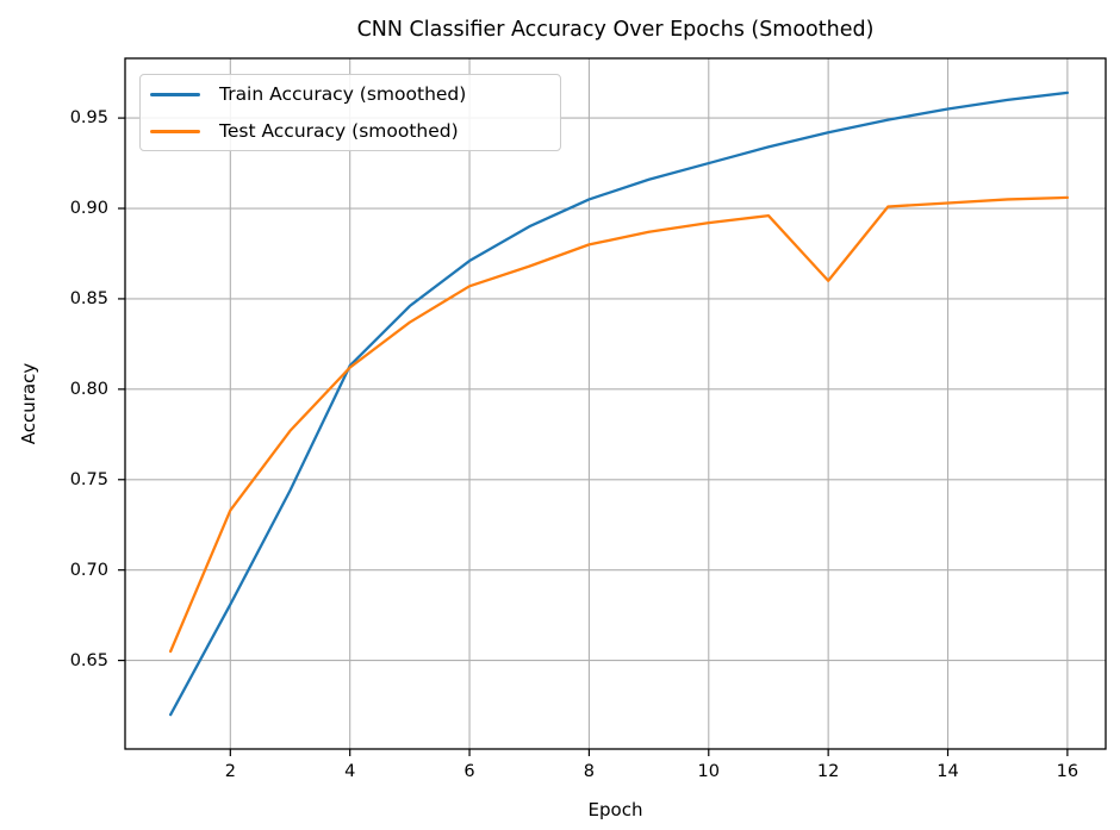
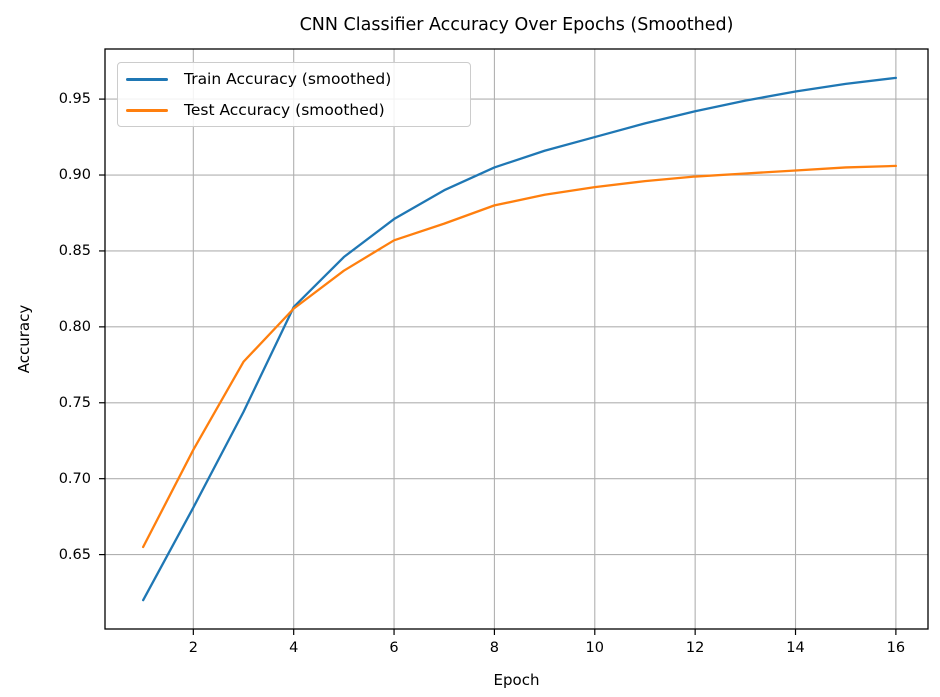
Test Accuracy (smoothed)/2: 0.733 -> 0.719
Test Accuracy (smoothed)/12: 0.860 -> 0.899
